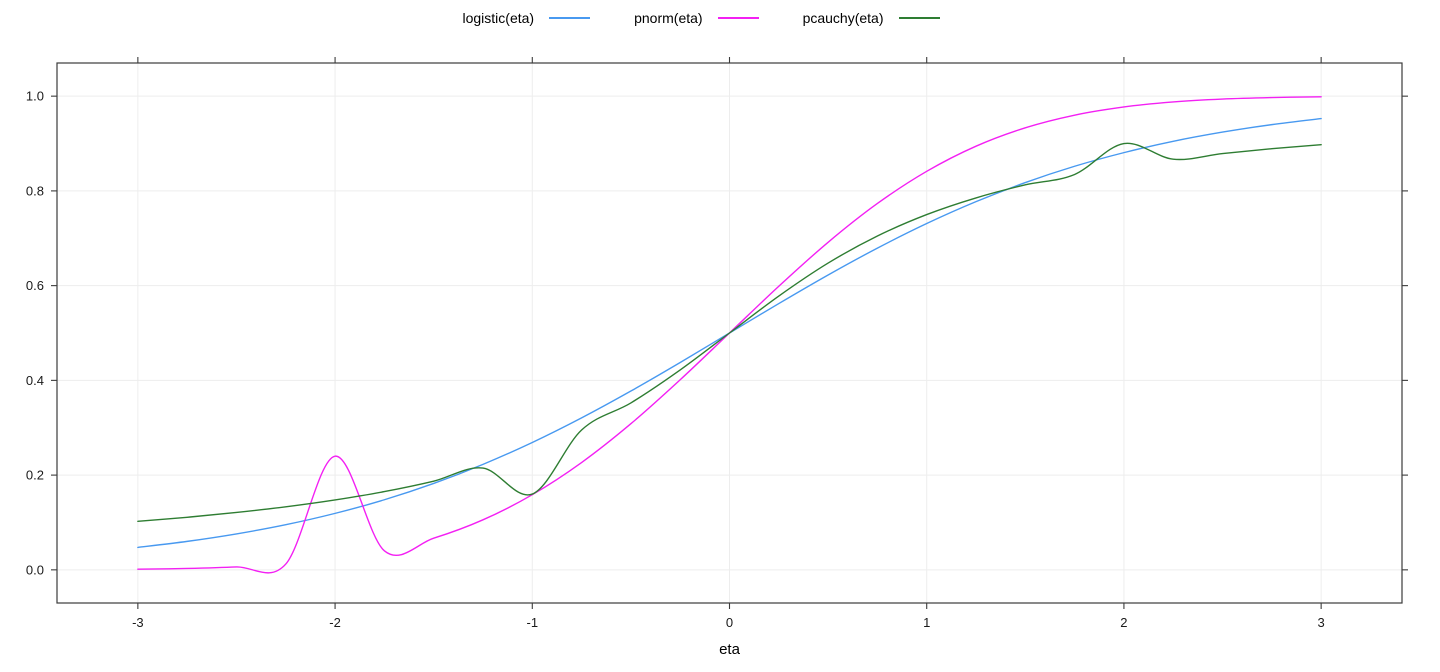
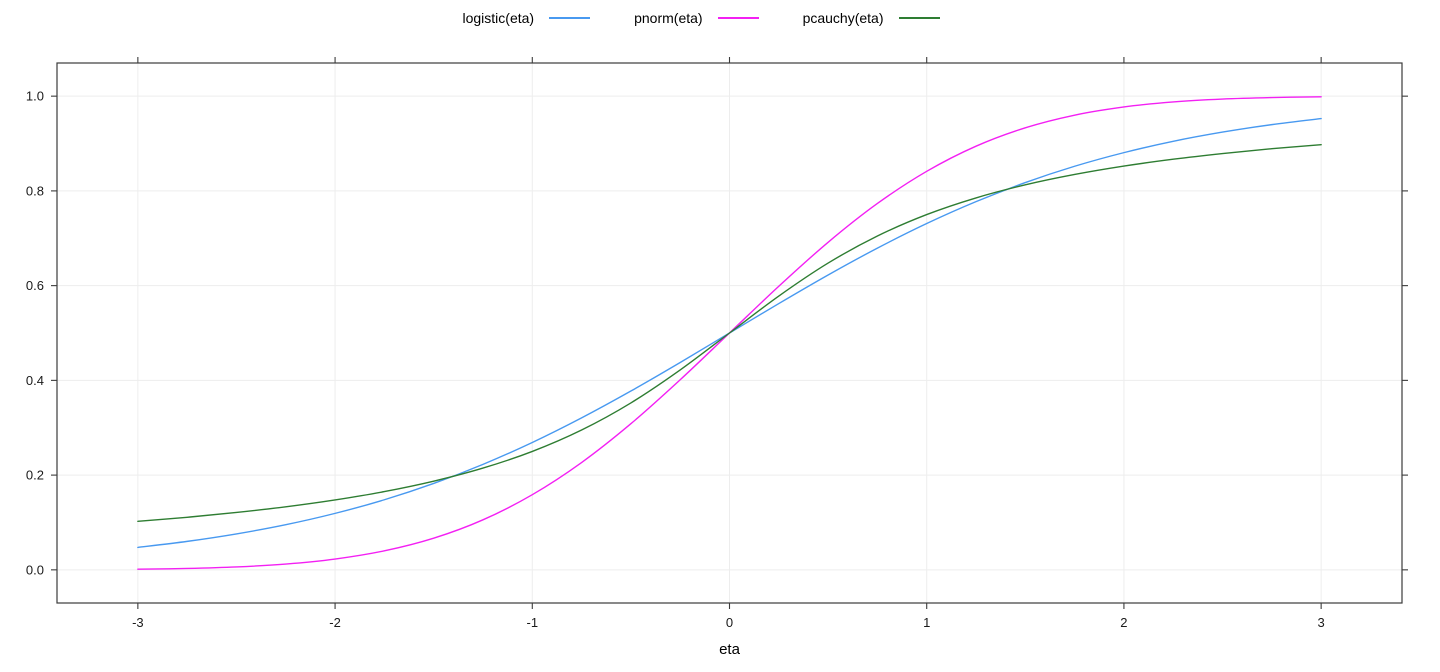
pnorm(eta)/-2: 0.24 -> 0.02
pcauchy(eta)/-1: 0.16 -> 0.25
pcauchy(eta)/2: 0.90 -> 0.85
